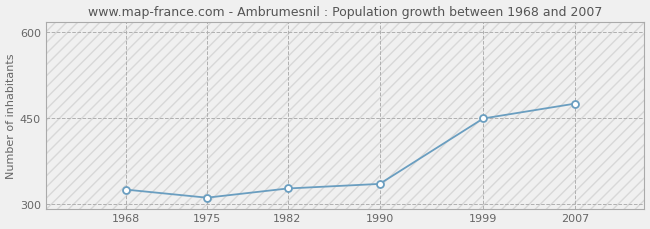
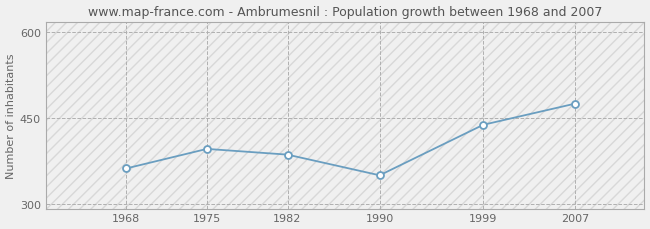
1968: 325 -> 362
1975: 311 -> 396
1982: 327 -> 386
1990: 335 -> 350
1999: 449 -> 438
